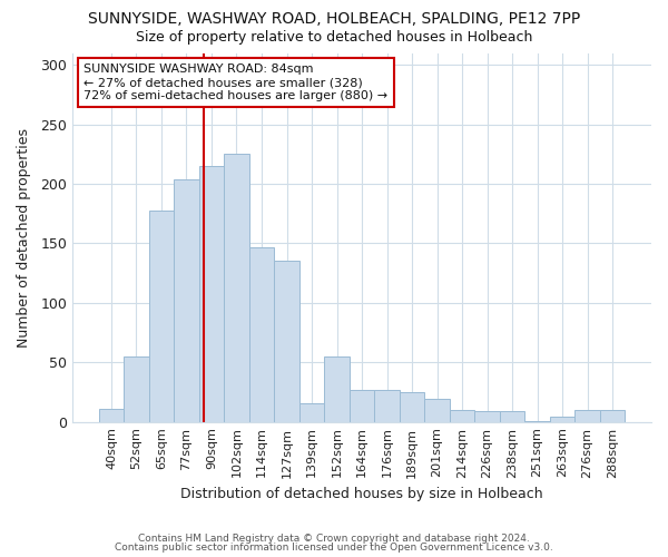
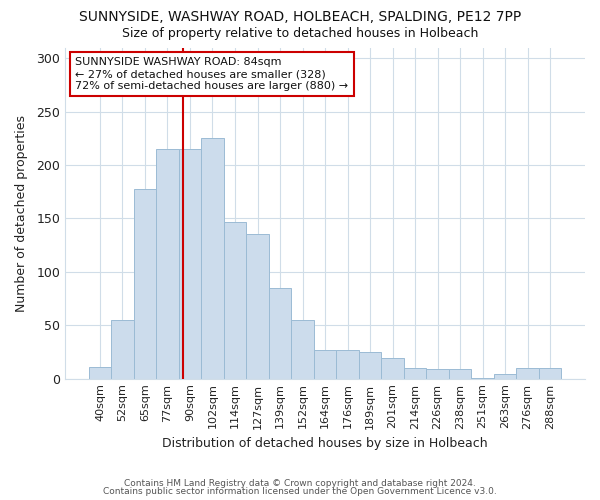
77sqm: 204 -> 215
139sqm: 16 -> 85
